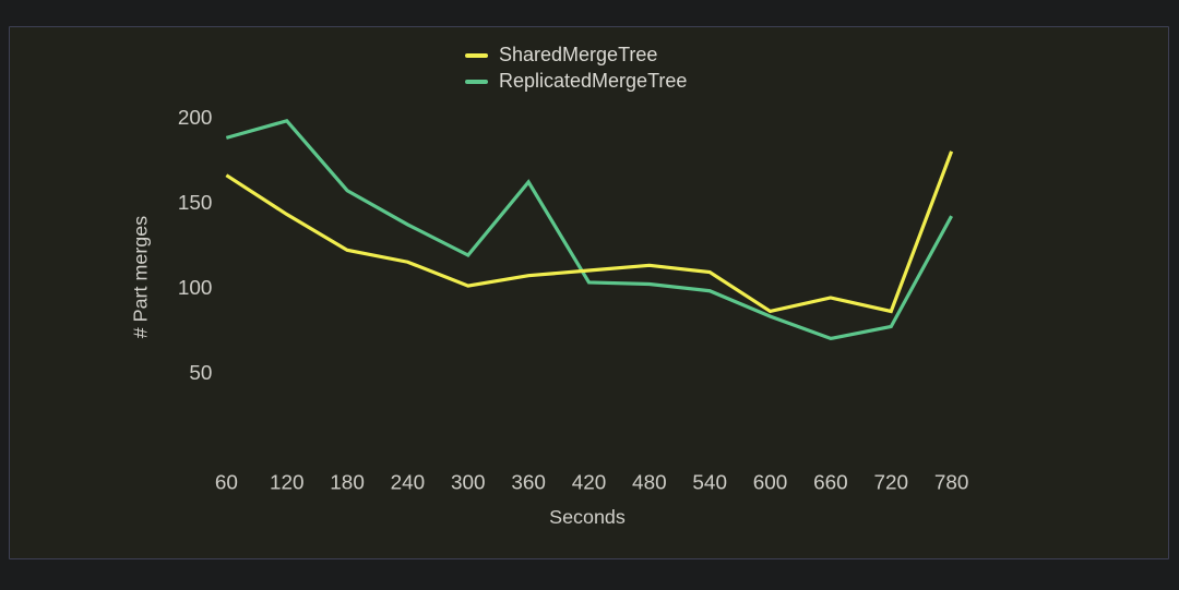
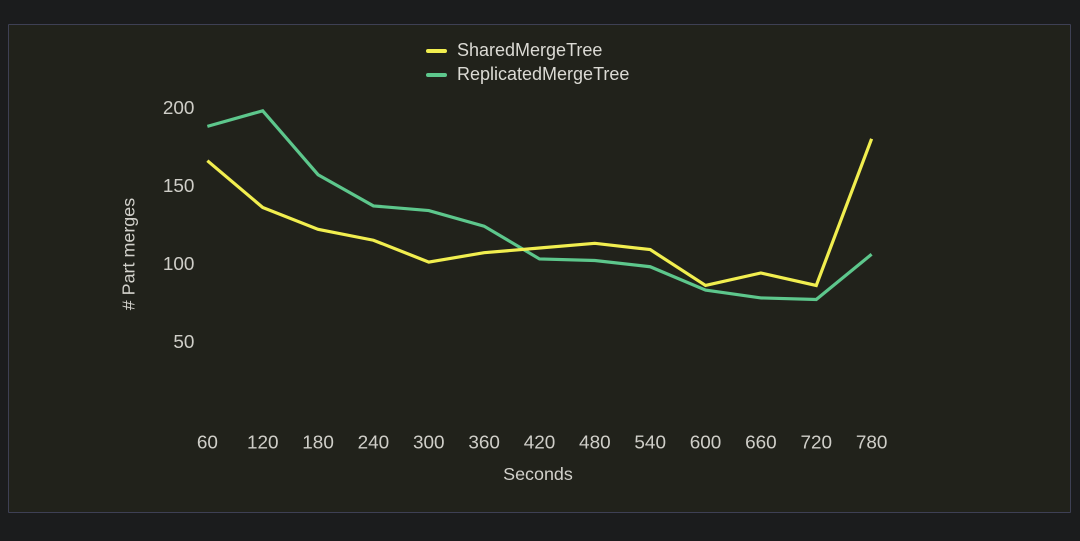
SharedMergeTree/120: 143 -> 136
ReplicatedMergeTree/300: 119 -> 134
ReplicatedMergeTree/360: 162 -> 124
ReplicatedMergeTree/660: 70 -> 78
ReplicatedMergeTree/780: 142 -> 106
